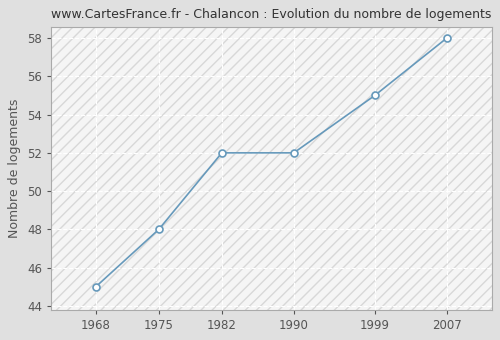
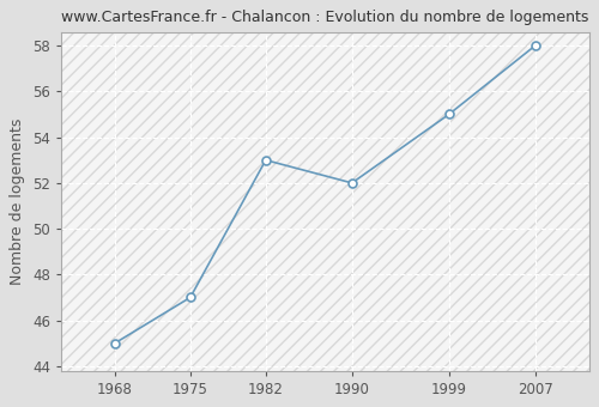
1975: 48 -> 47
1982: 52 -> 53
